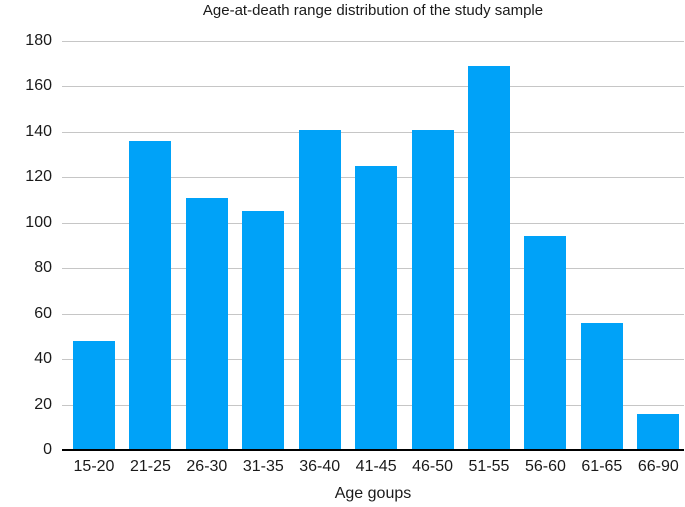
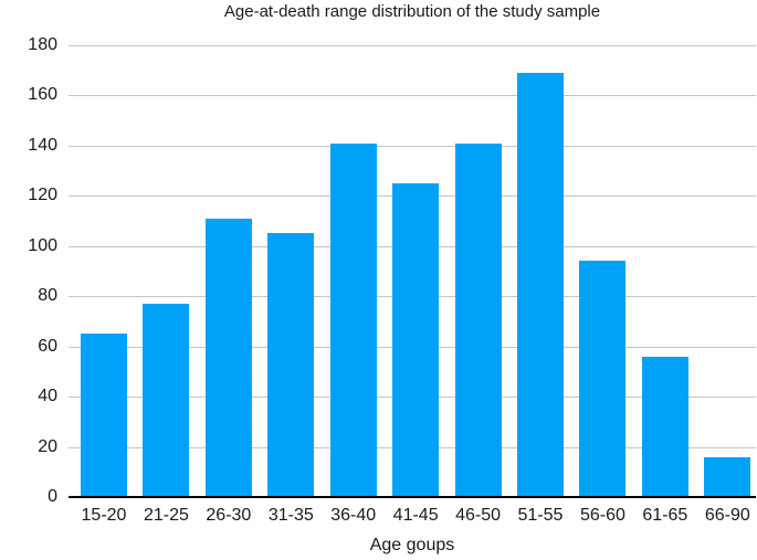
15-20: 48 -> 65
21-25: 136 -> 77
